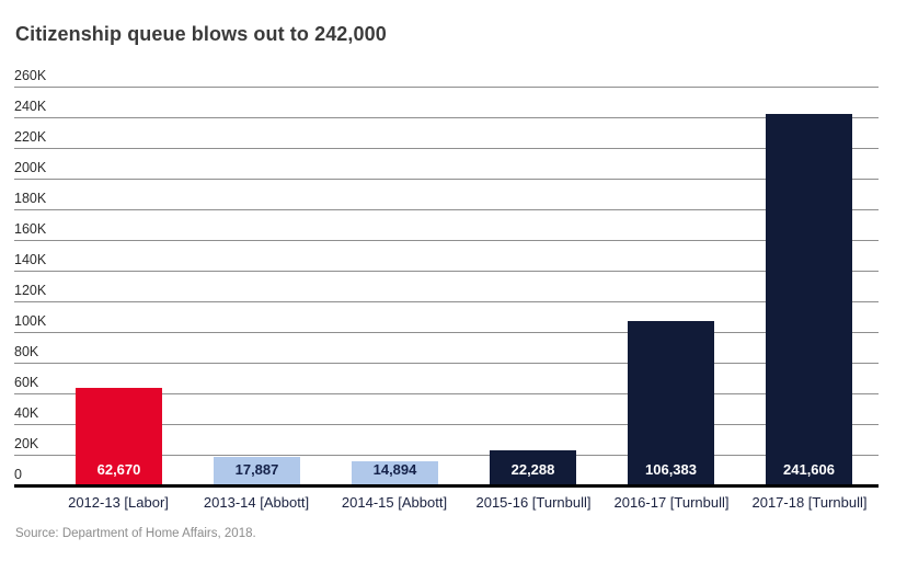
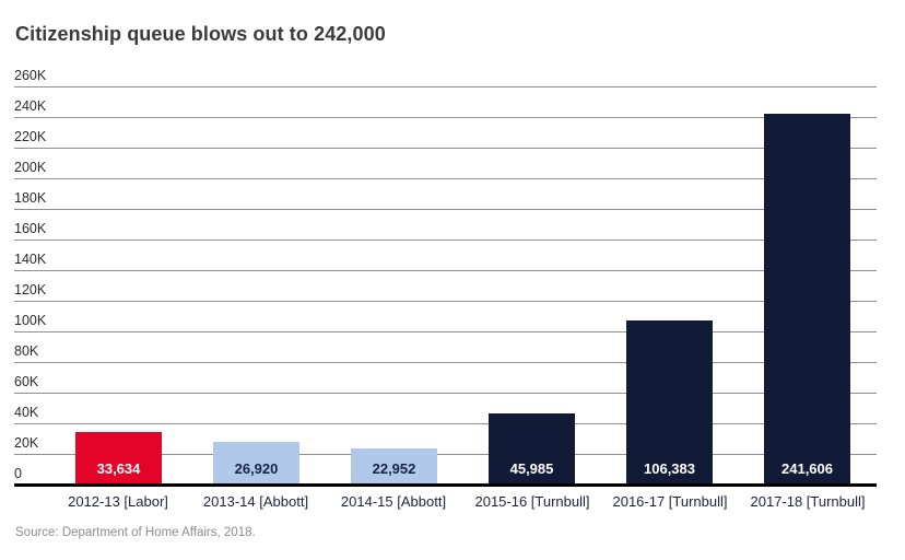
2012-13 [Labor]: 62,670 -> 33,634
2013-14 [Abbott]: 17,887 -> 26,920
2014-15 [Abbott]: 14,894 -> 22,952
2015-16 [Turnbull]: 22,288 -> 45,985
